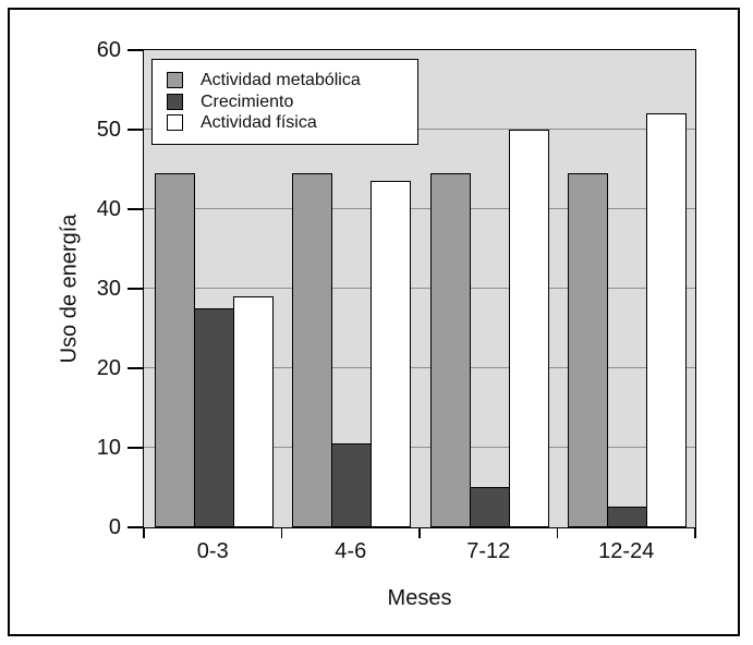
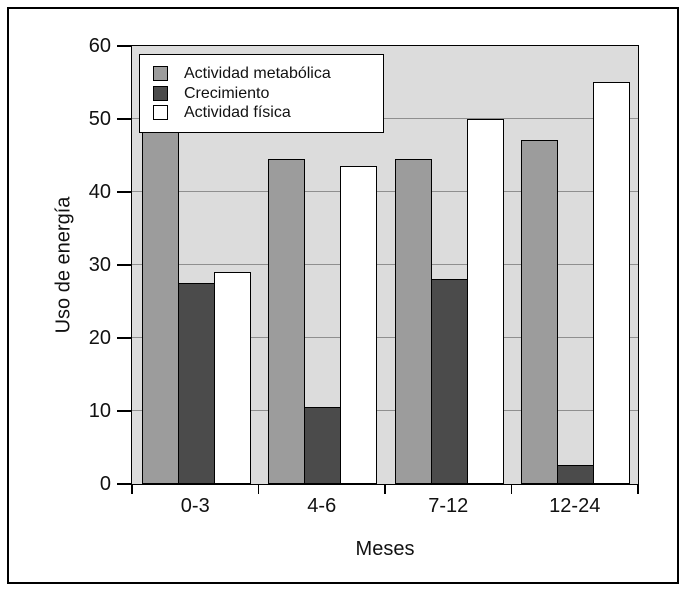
Actividad metabólica/0-3: 44 -> 51
Crecimiento/7-12: 5 -> 28
Actividad metabólica/12-24: 44 -> 47
Actividad física/12-24: 52 -> 55
